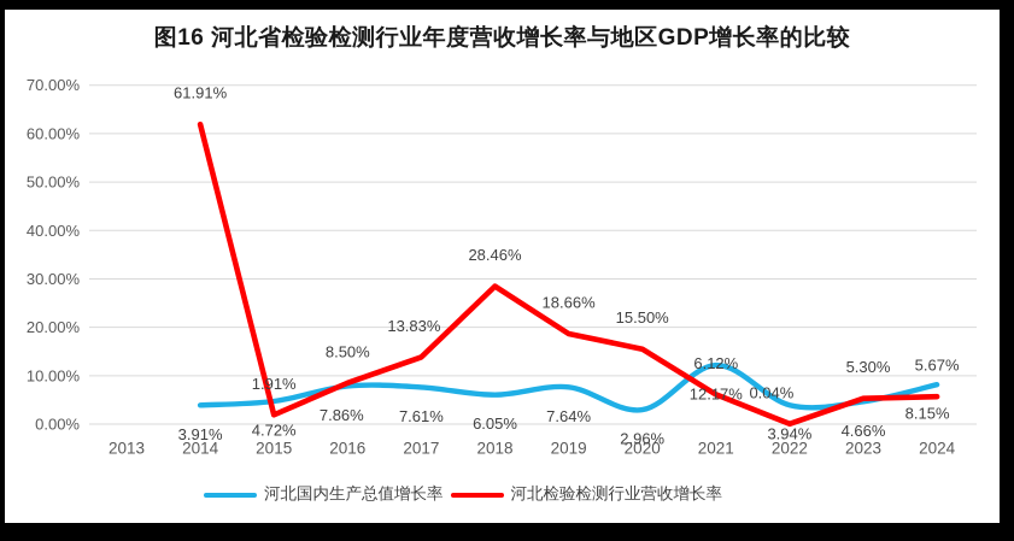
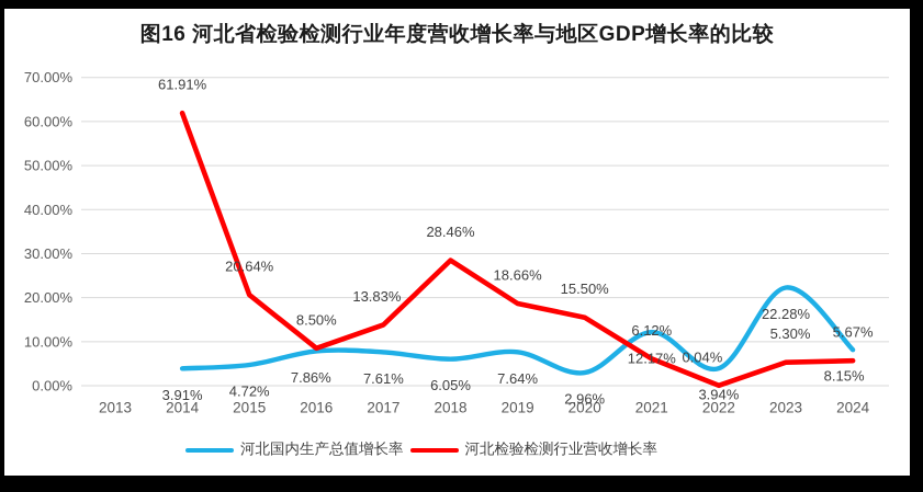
河北检验检测行业营收增长率/2015: 1.91% -> 20.64%
河北国内生产总值增长率/2023: 4.66% -> 22.28%
